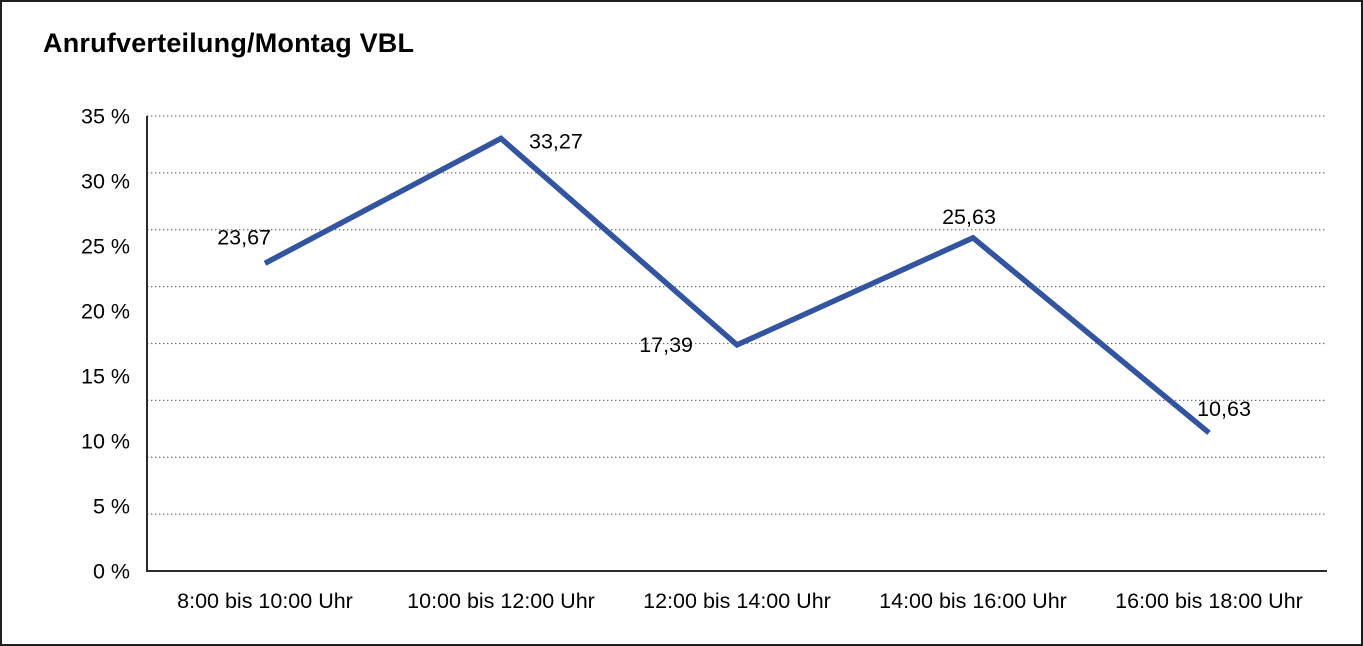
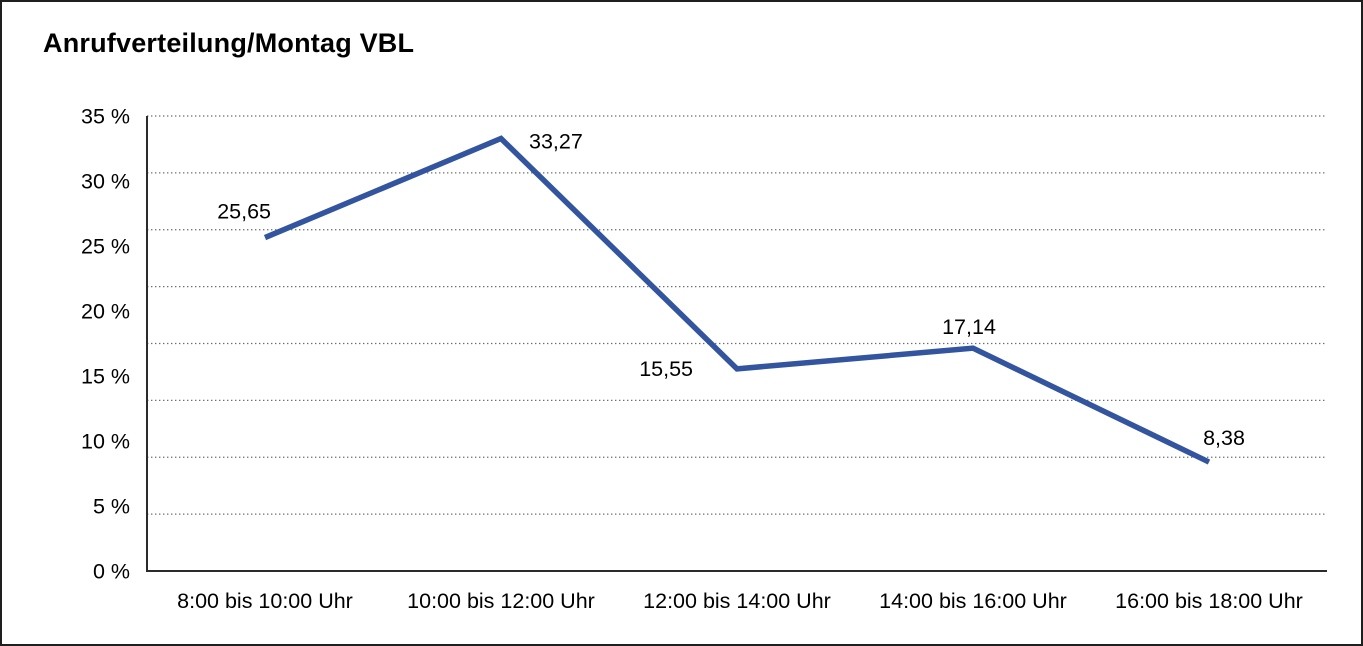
8:00 bis 10:00 Uhr: 23,67 -> 25,65
12:00 bis 14:00 Uhr: 17,39 -> 15,55
14:00 bis 16:00 Uhr: 25,63 -> 17,14
16:00 bis 18:00 Uhr: 10,63 -> 8,38
